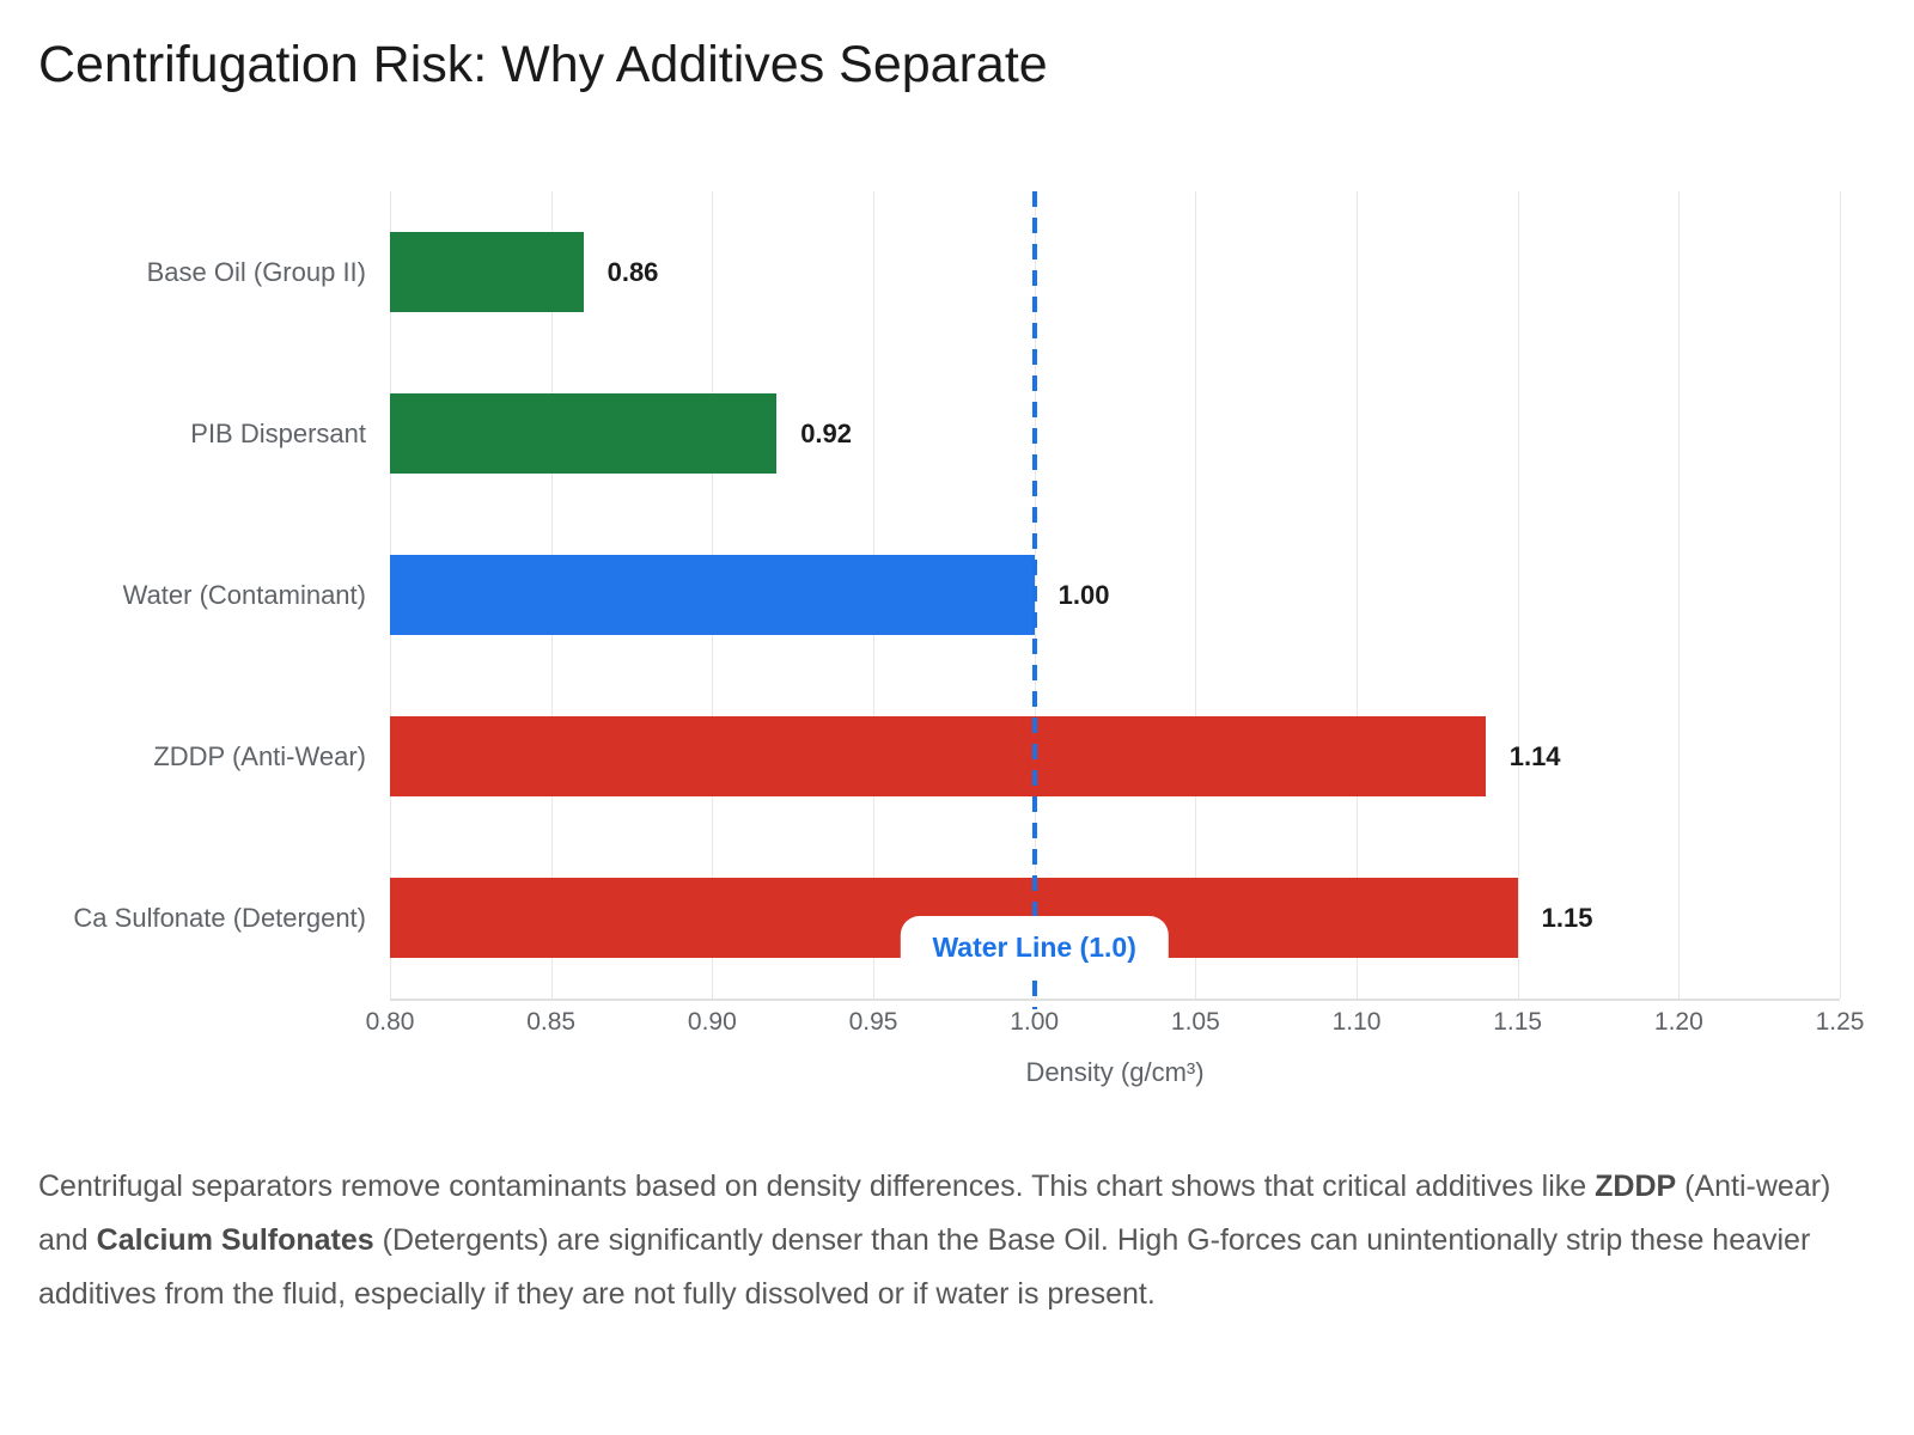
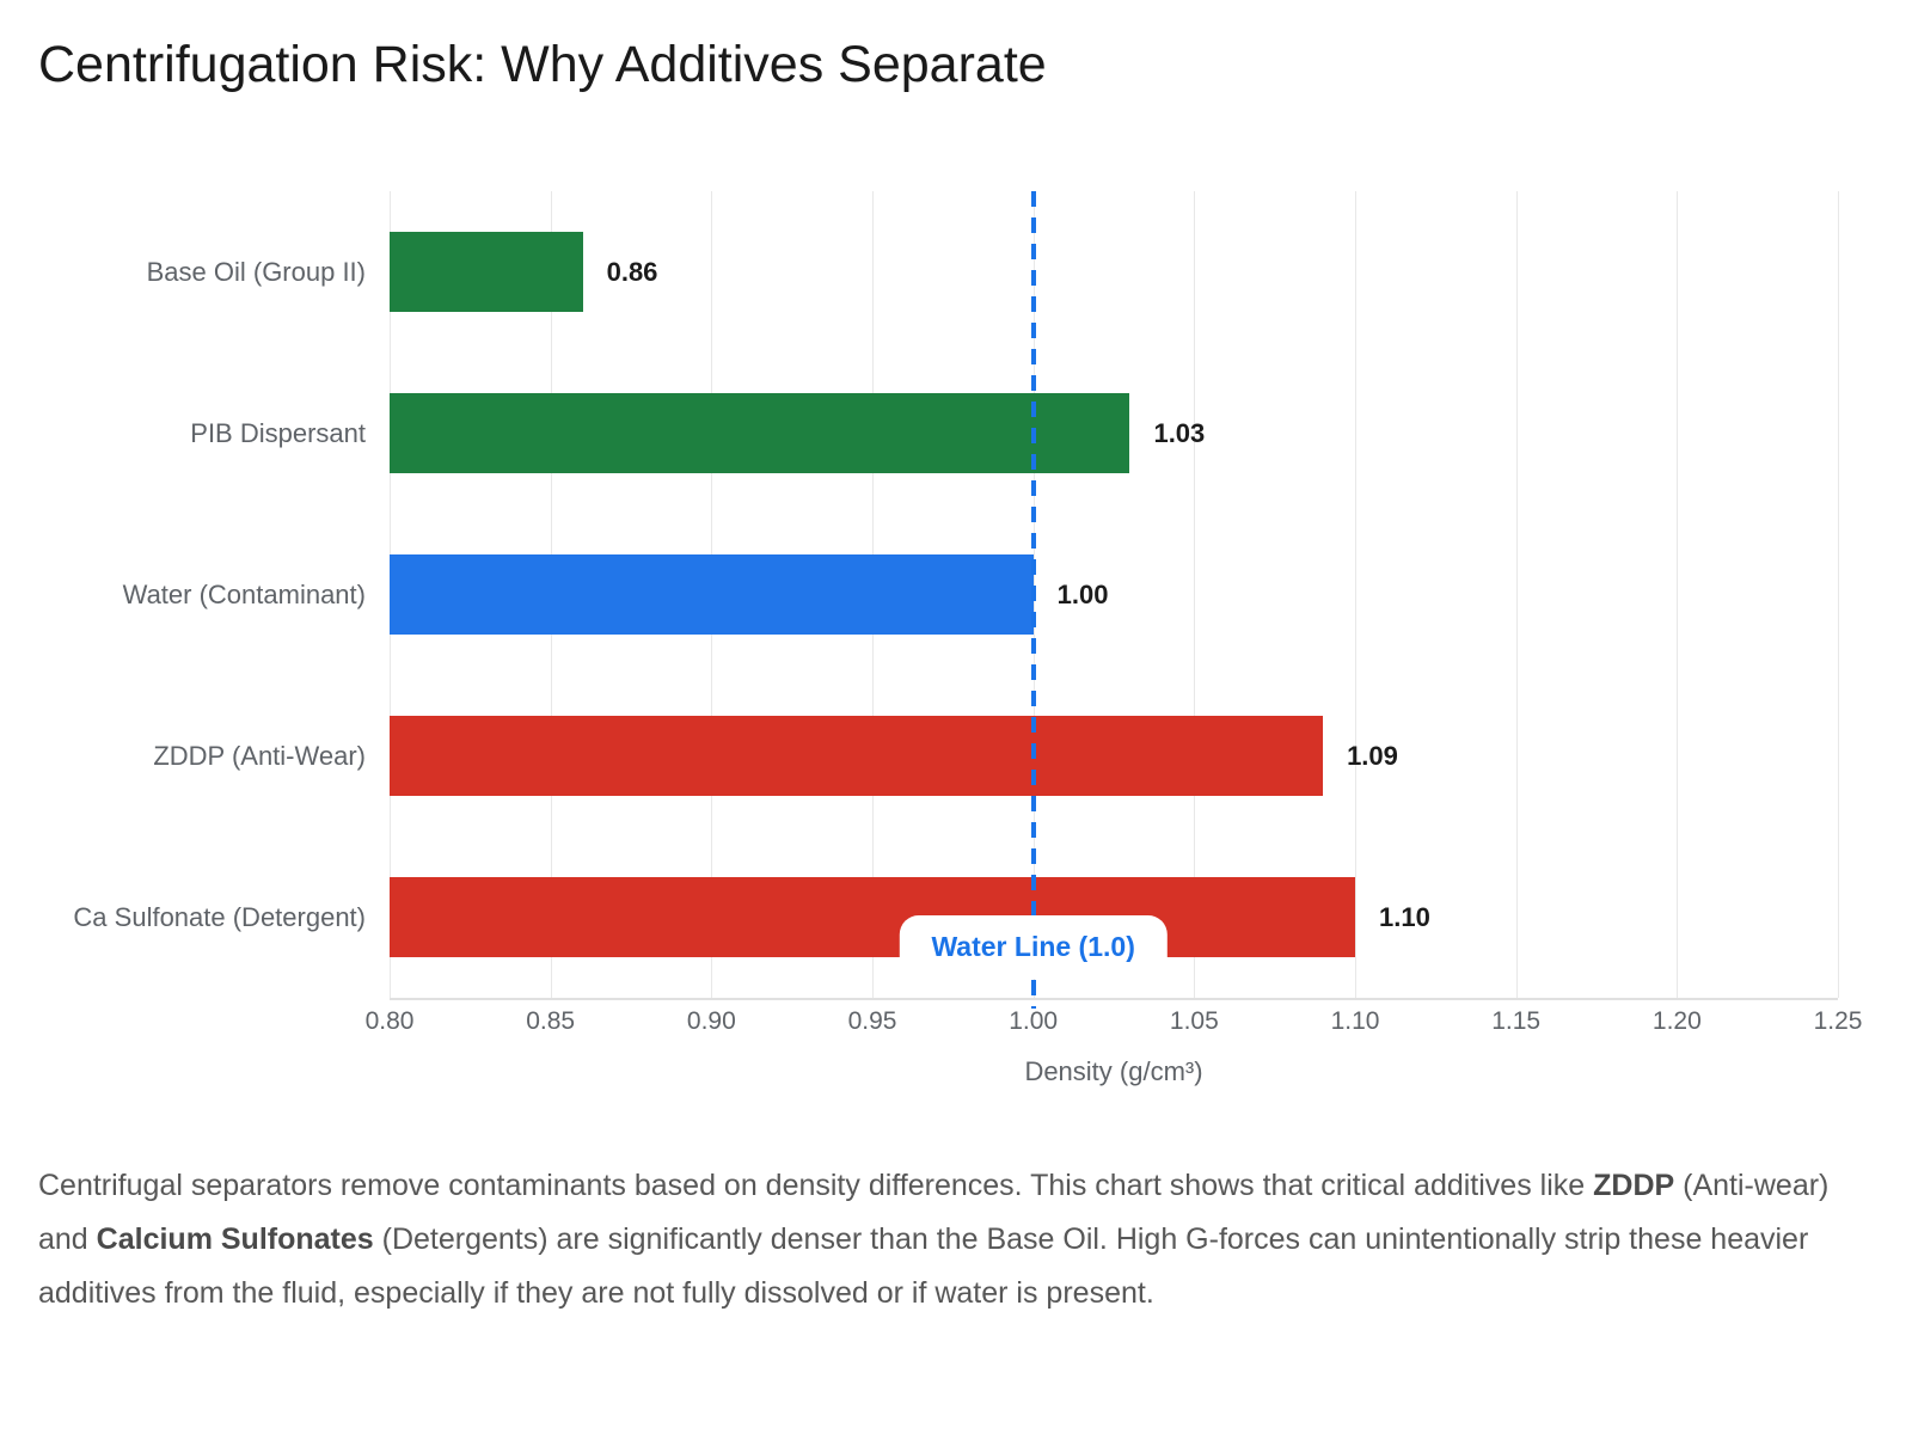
PIB Dispersant: 0.92 -> 1.03
ZDDP (Anti-Wear): 1.14 -> 1.09
Ca Sulfonate (Detergent): 1.15 -> 1.10
